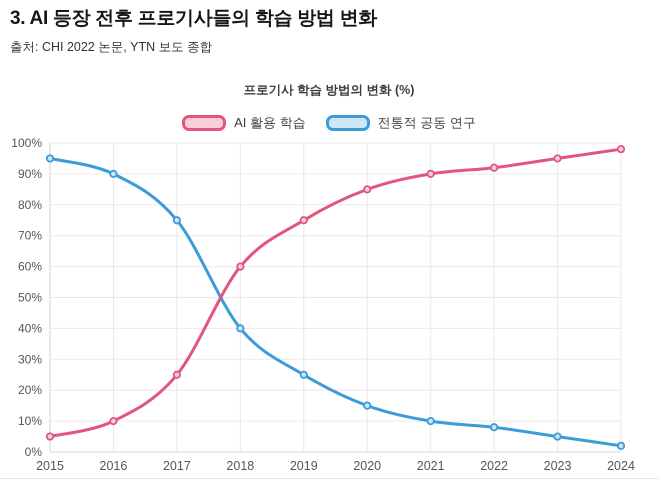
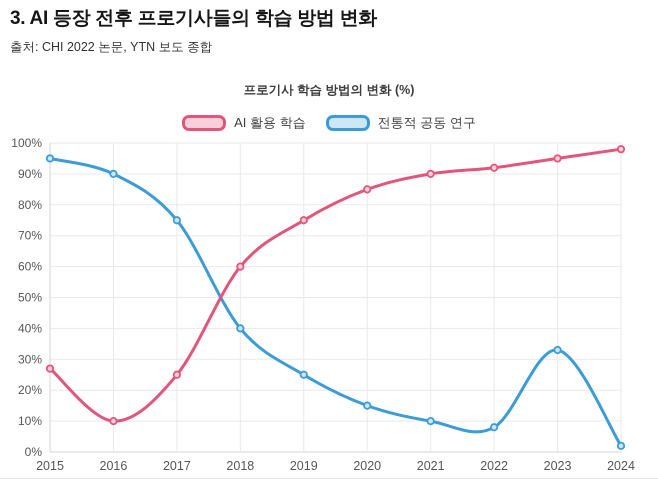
AI 활용 학습/2015: 5% -> 27%
전통적 공동 연구/2023: 5% -> 33%
